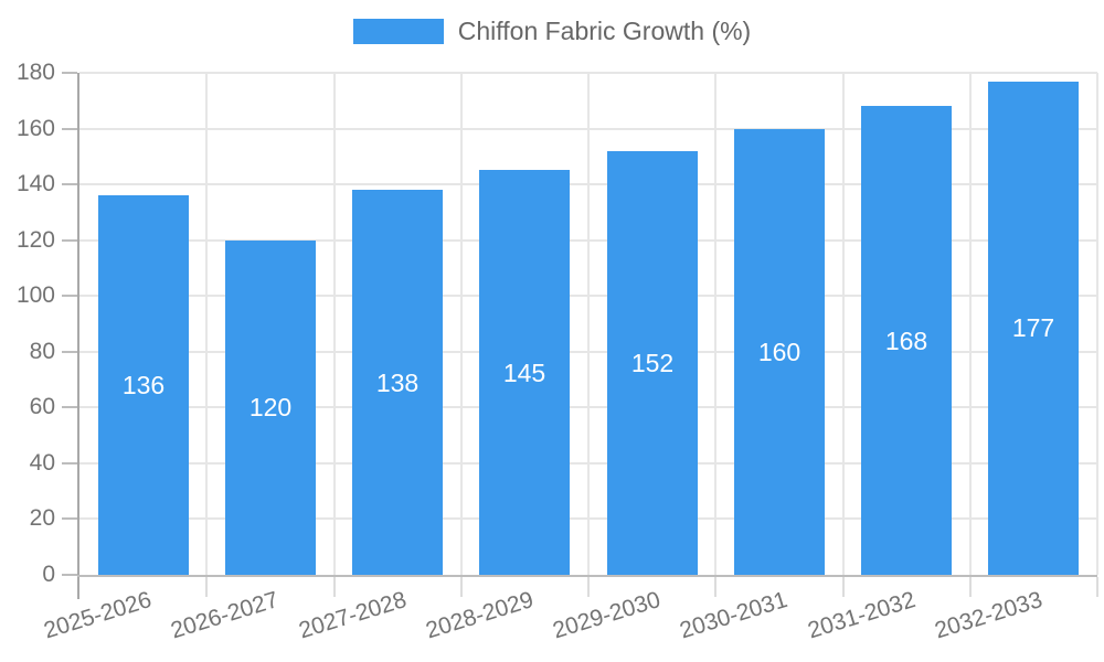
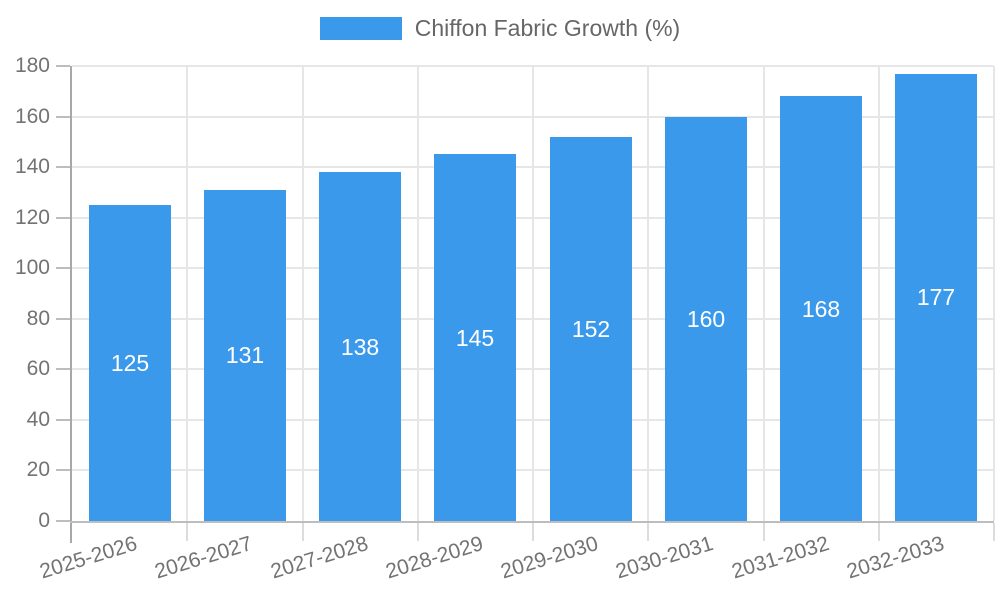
2025-2026: 136 -> 125
2026-2027: 120 -> 131
